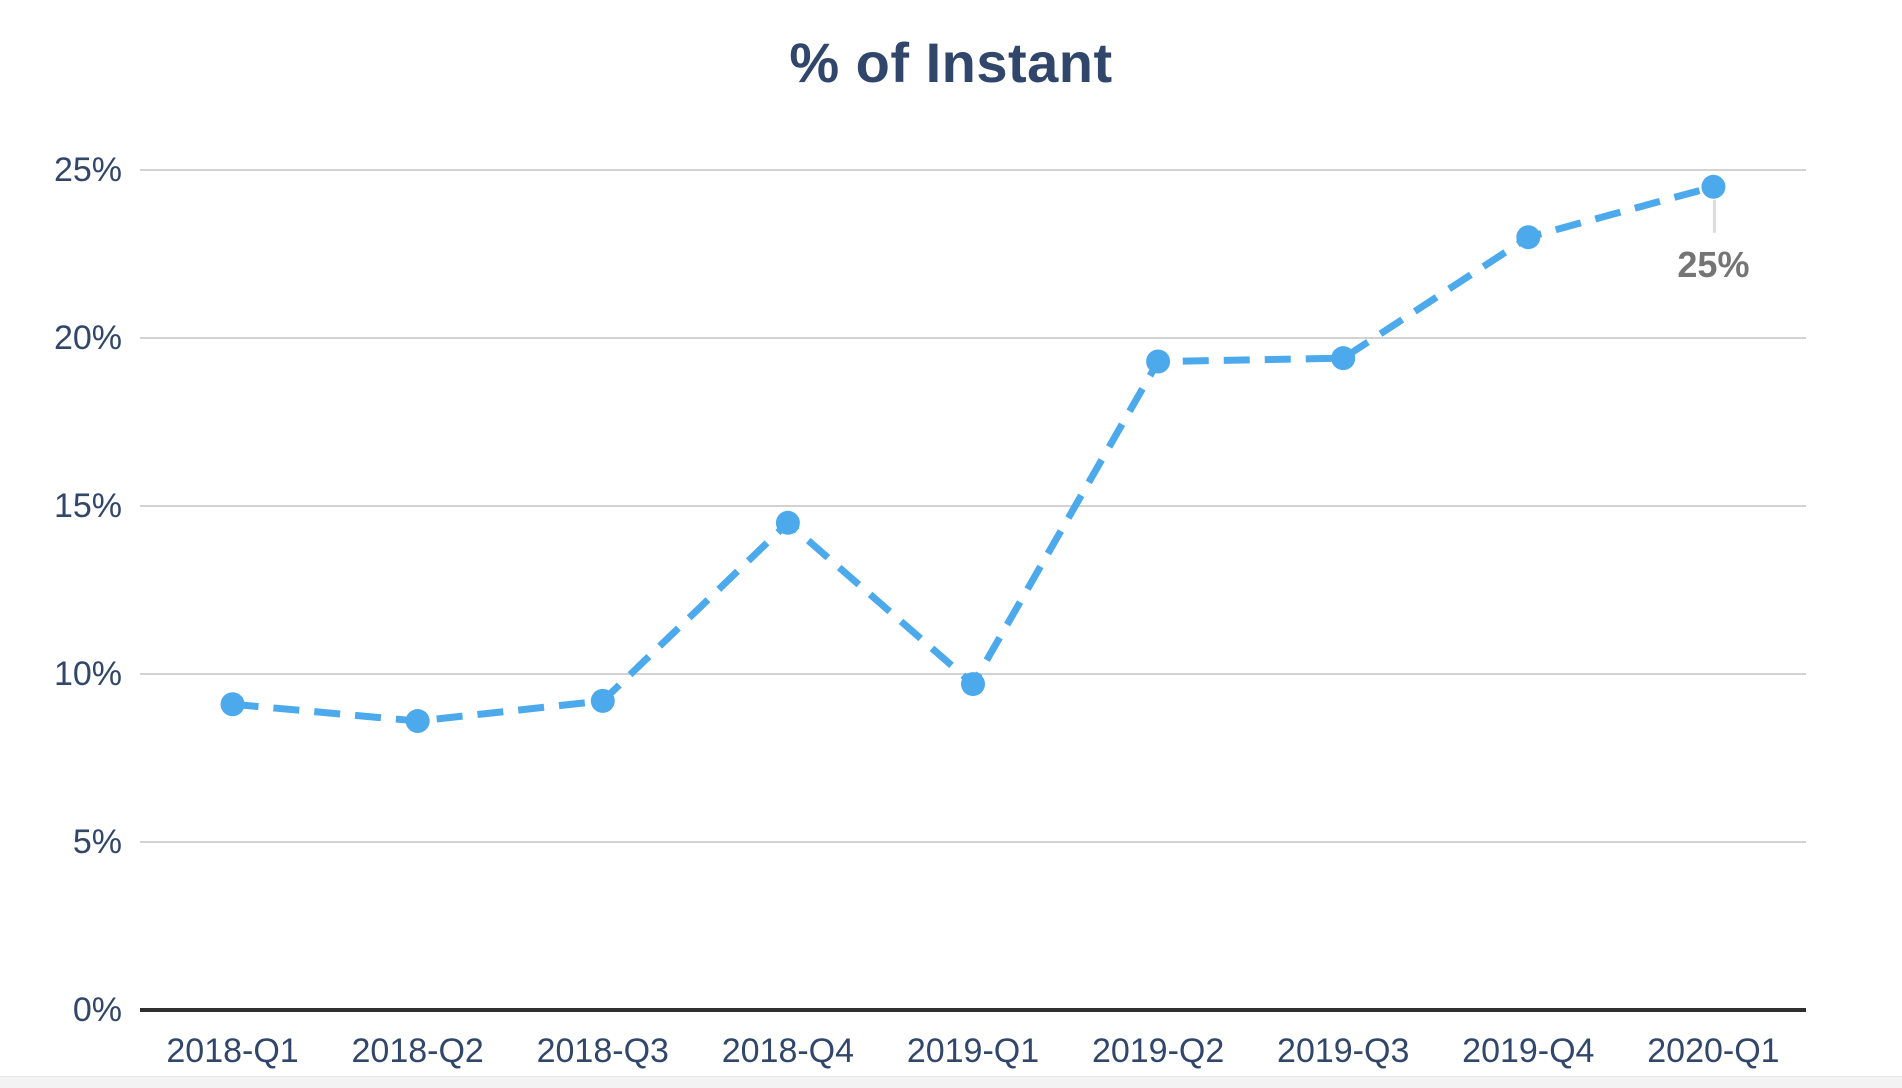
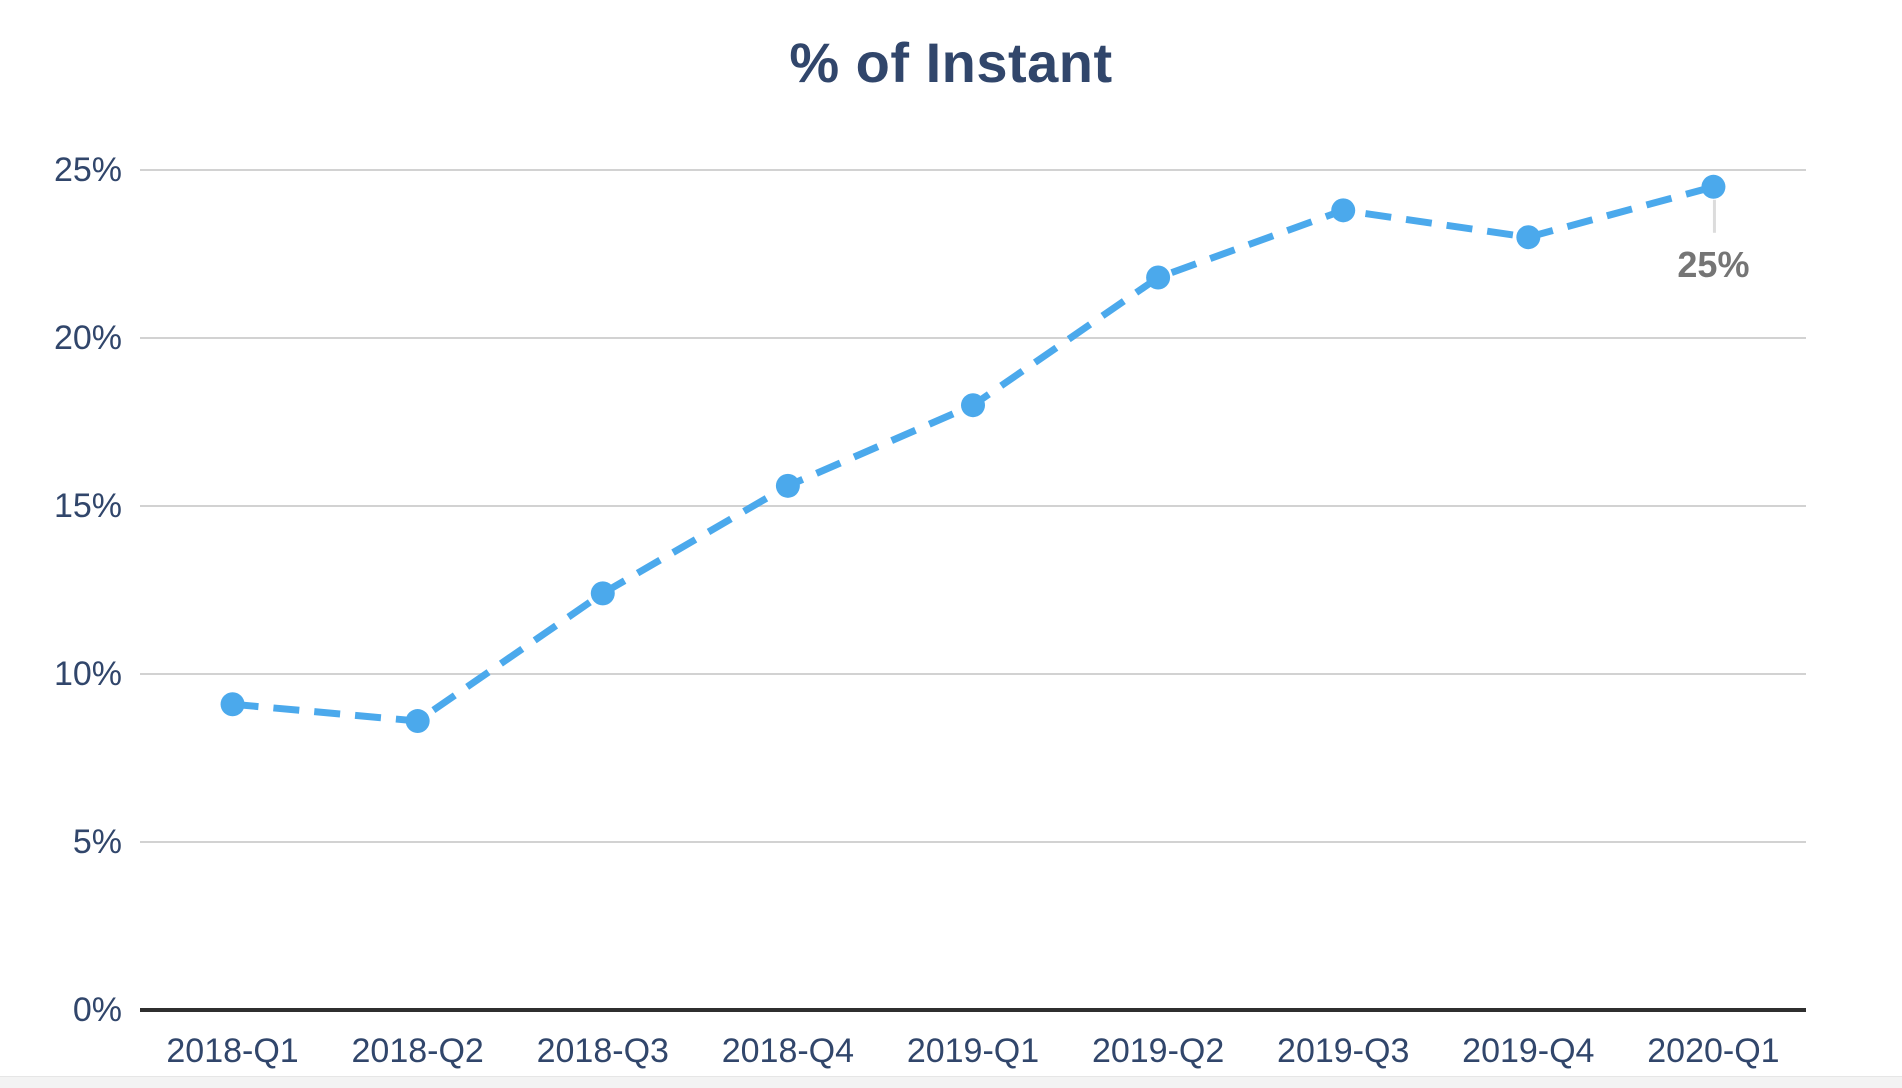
2018-Q3: 9.2% -> 12.4%
2018-Q4: 14.5% -> 15.6%
2019-Q1: 9.7% -> 18.0%
2019-Q2: 19.3% -> 21.8%
2019-Q3: 19.4% -> 23.8%
